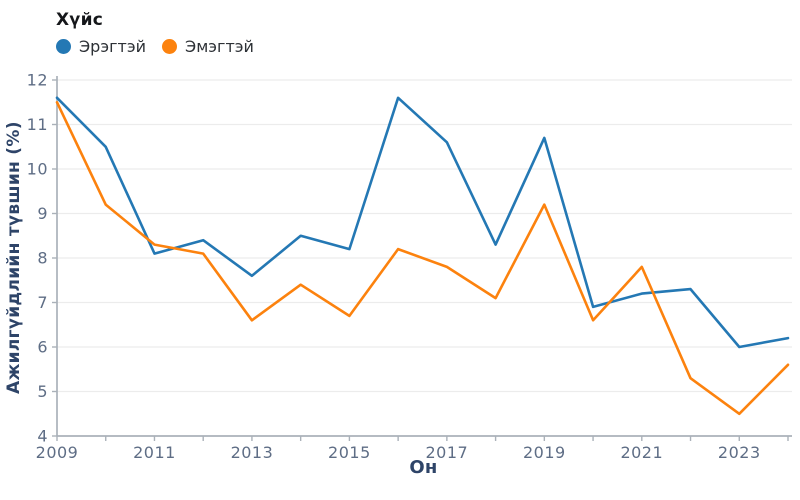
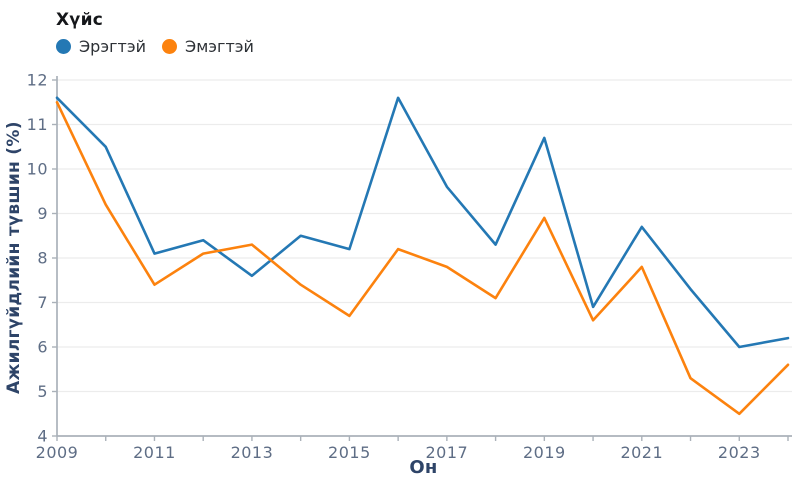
Эмэгтэй/2011: 8.3 -> 7.4
Эмэгтэй/2013: 6.6 -> 8.3
Эрэгтэй/2017: 10.6 -> 9.6
Эмэгтэй/2019: 9.2 -> 8.9
Эрэгтэй/2021: 7.2 -> 8.7
